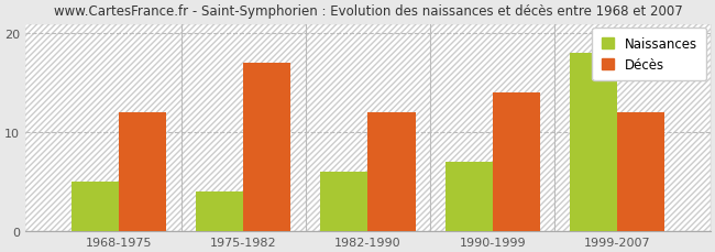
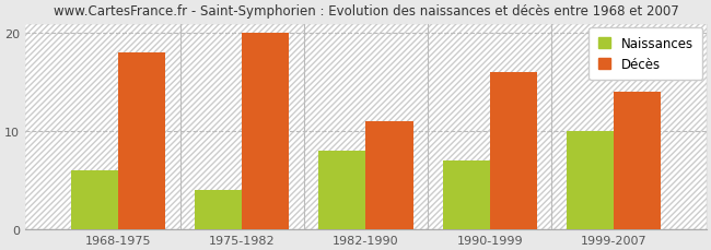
Naissances/1968-1975: 5 -> 6
Décès/1968-1975: 12 -> 18
Décès/1975-1982: 17 -> 20
Naissances/1982-1990: 6 -> 8
Décès/1982-1990: 12 -> 11
Décès/1990-1999: 14 -> 16
Naissances/1999-2007: 18 -> 10
Décès/1999-2007: 12 -> 14
